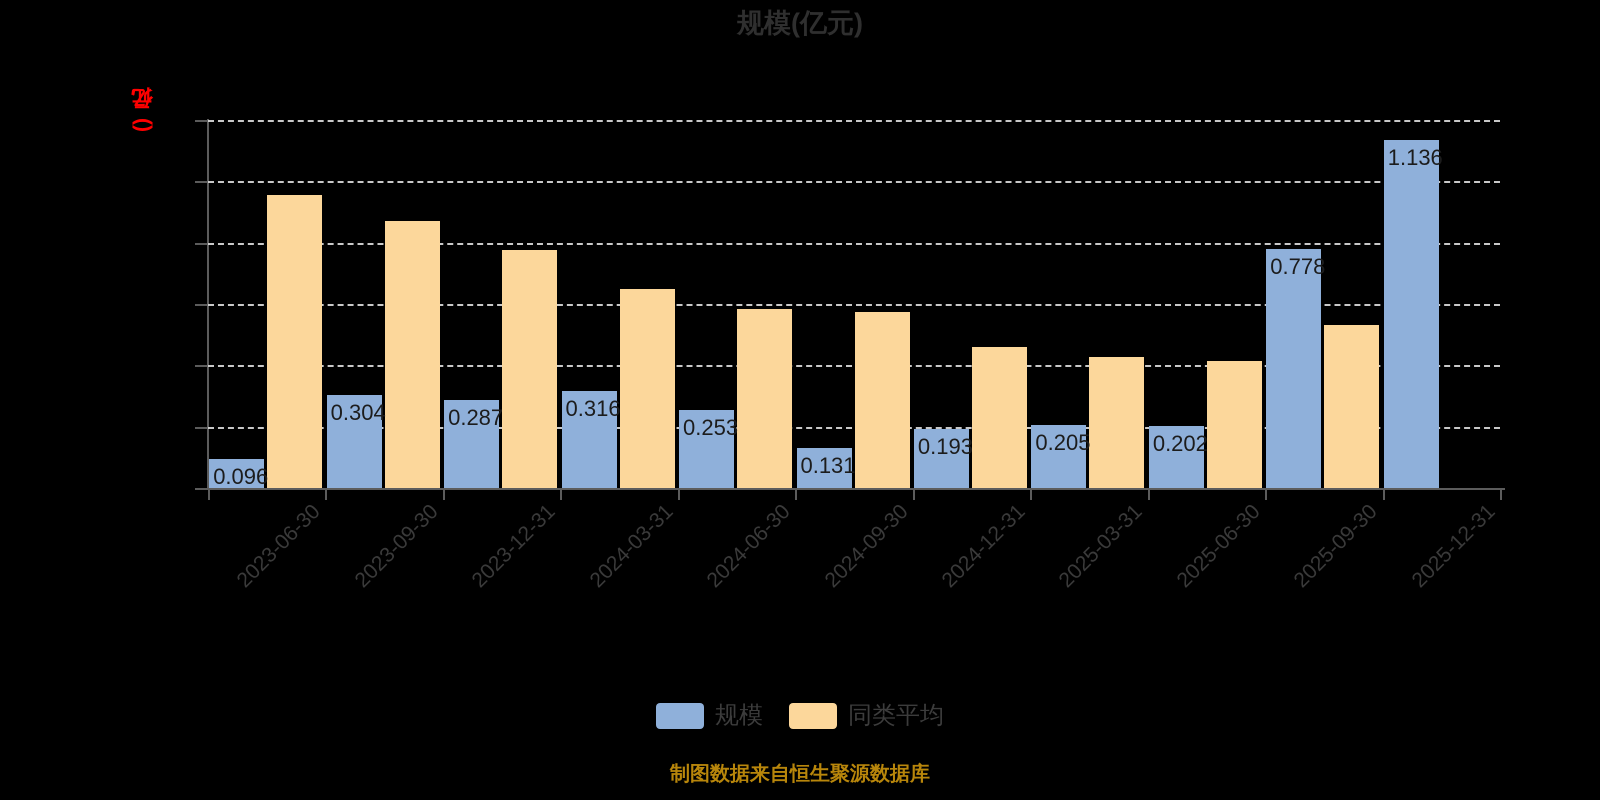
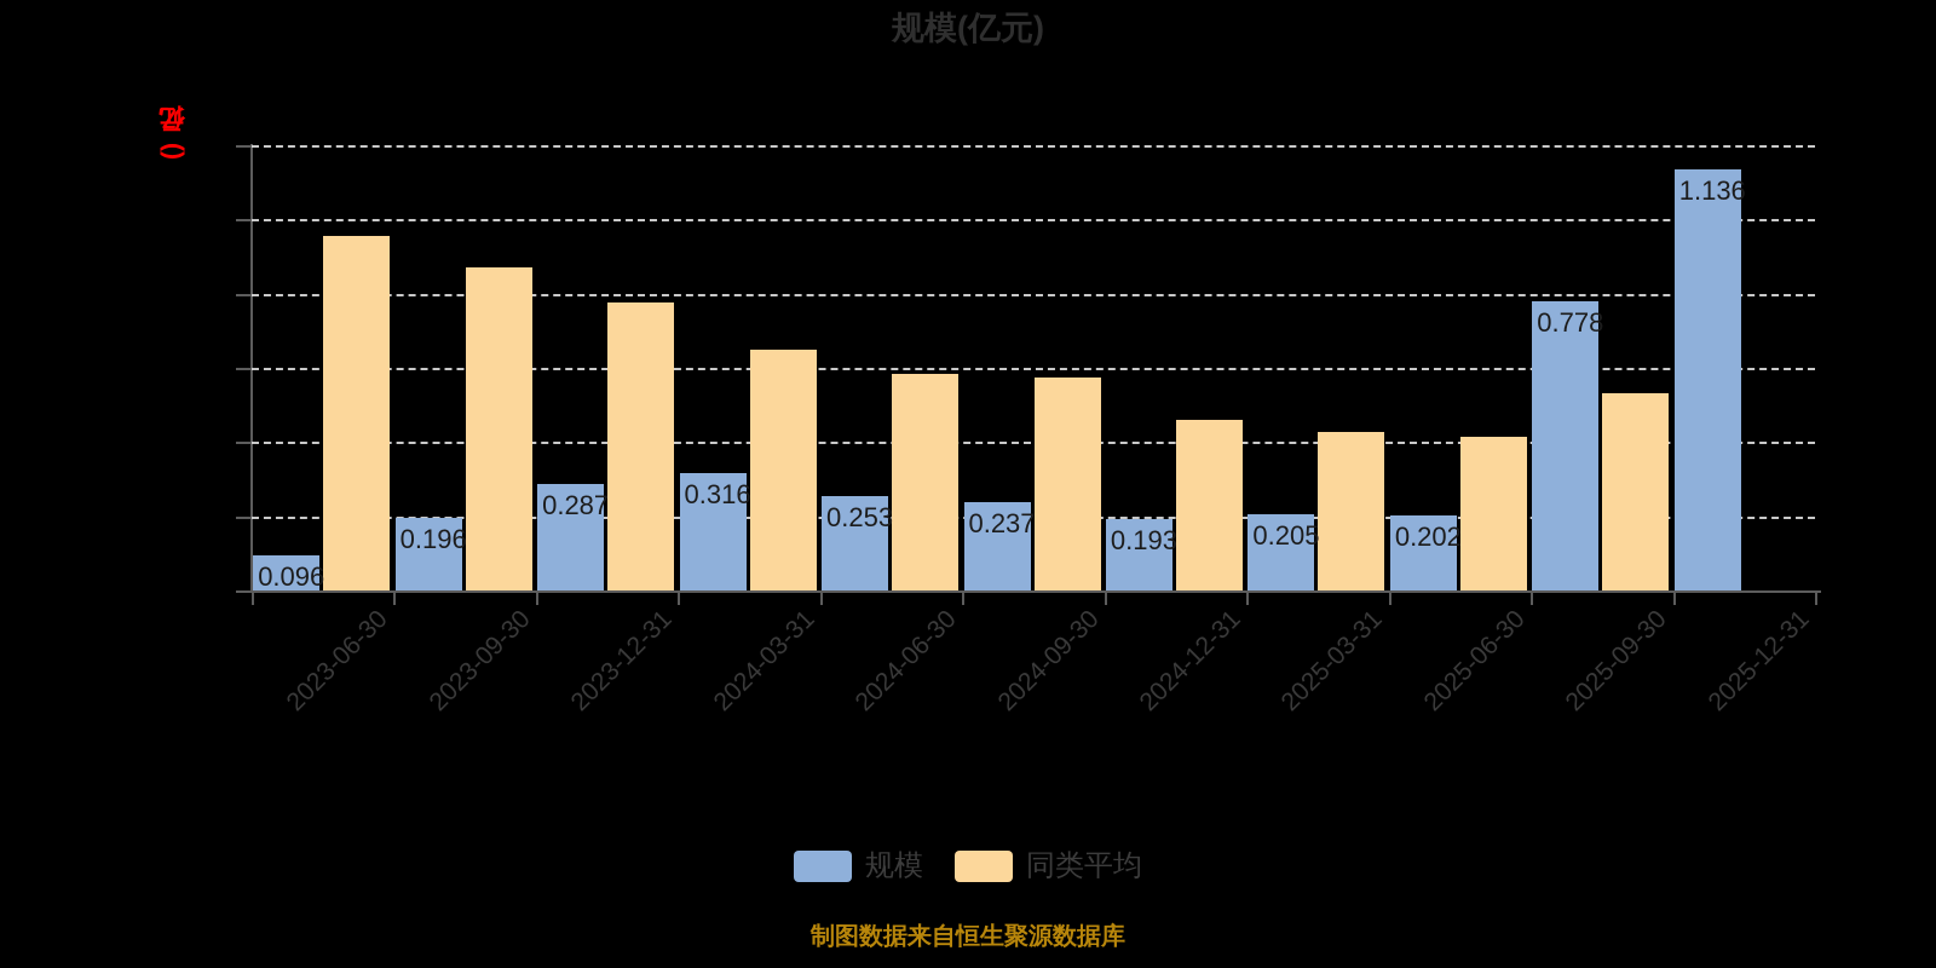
规模/2023-09-30: 0.304 -> 0.196
规模/2024-09-30: 0.131 -> 0.237
